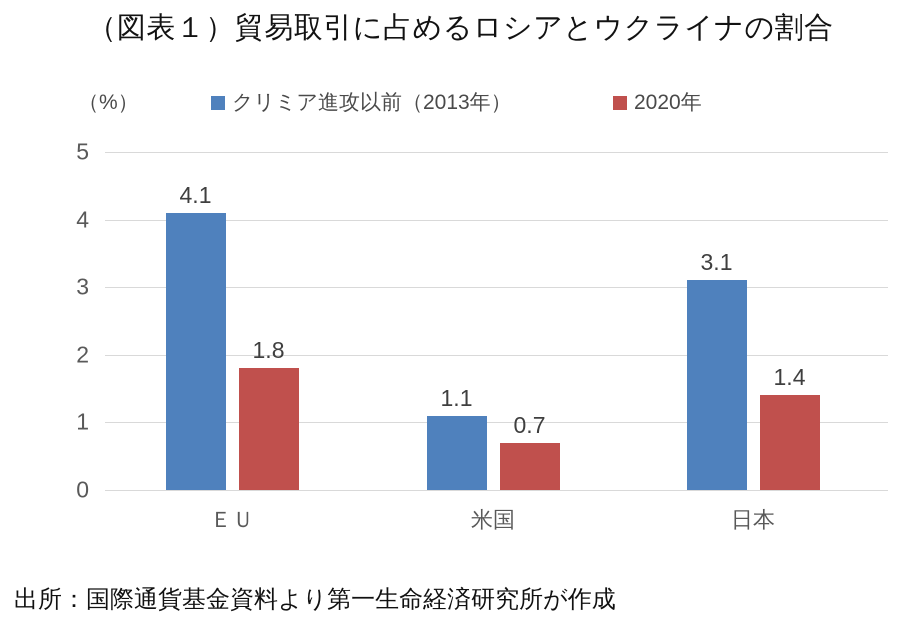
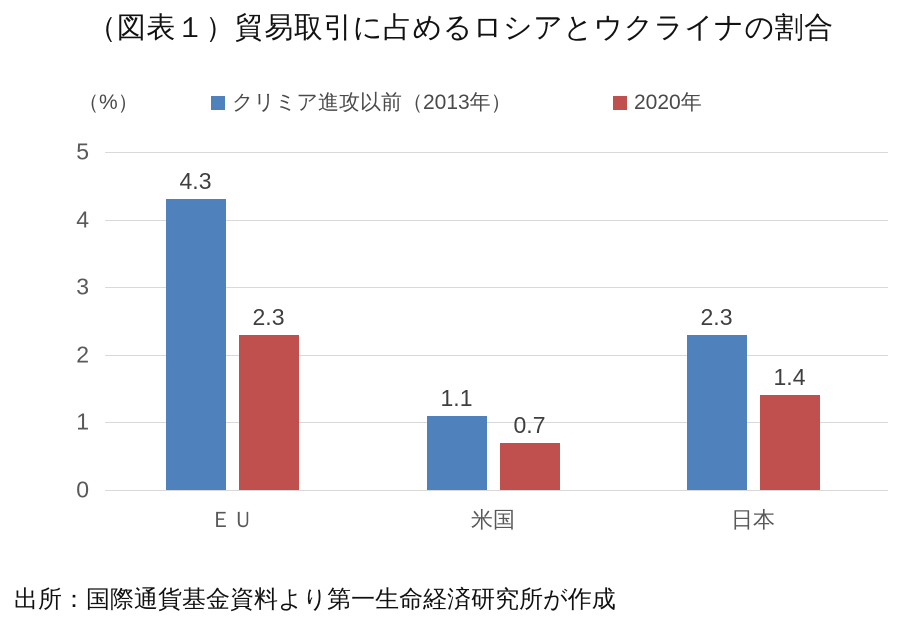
クリミア進攻以前（2013年）/ＥＵ: 4.1 -> 4.3
2020年/ＥＵ: 1.8 -> 2.3
クリミア進攻以前（2013年）/日本: 3.1 -> 2.3
